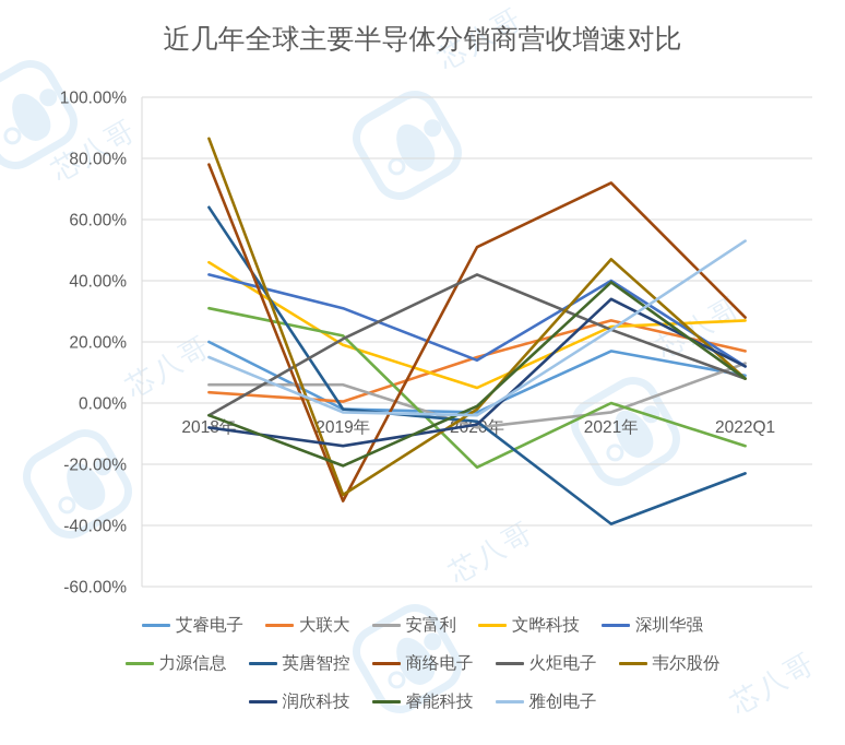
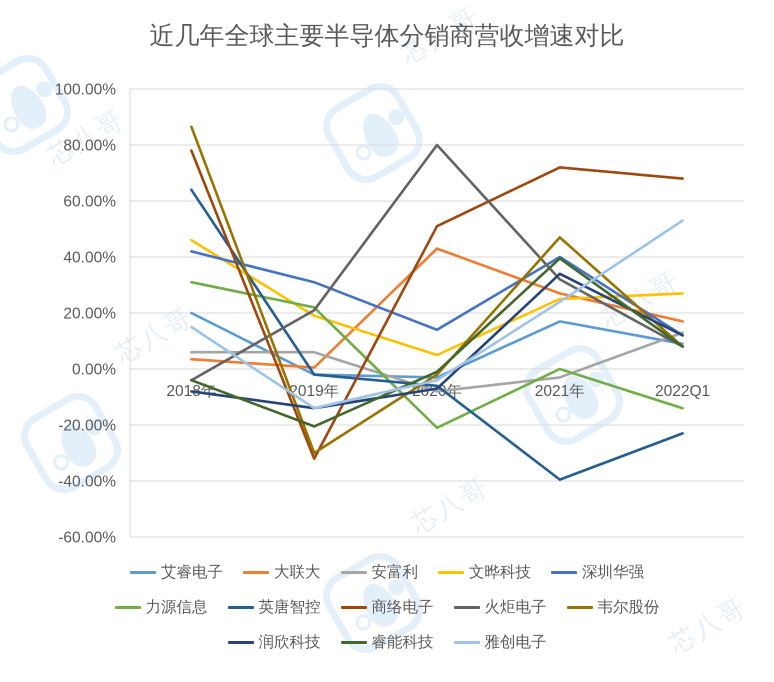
雅创电子/2019年: -3% -> -14%
大联大/2020年: 15% -> 43%
火炬电子/2020年: 42% -> 80%
火炬电子/2021年: 24% -> 32%
商络电子/2022Q1: 28% -> 68%
